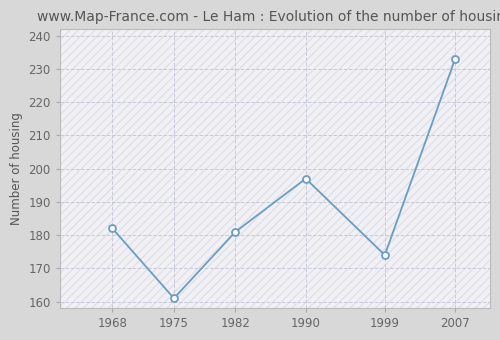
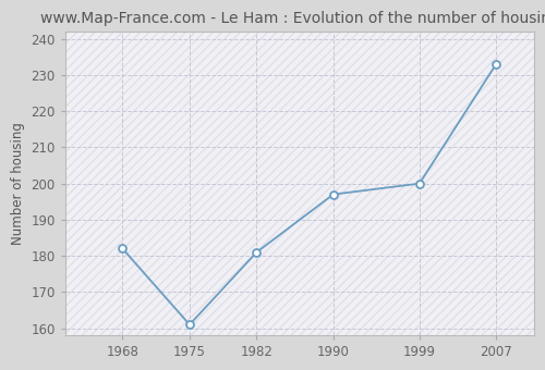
1999: 174 -> 200
